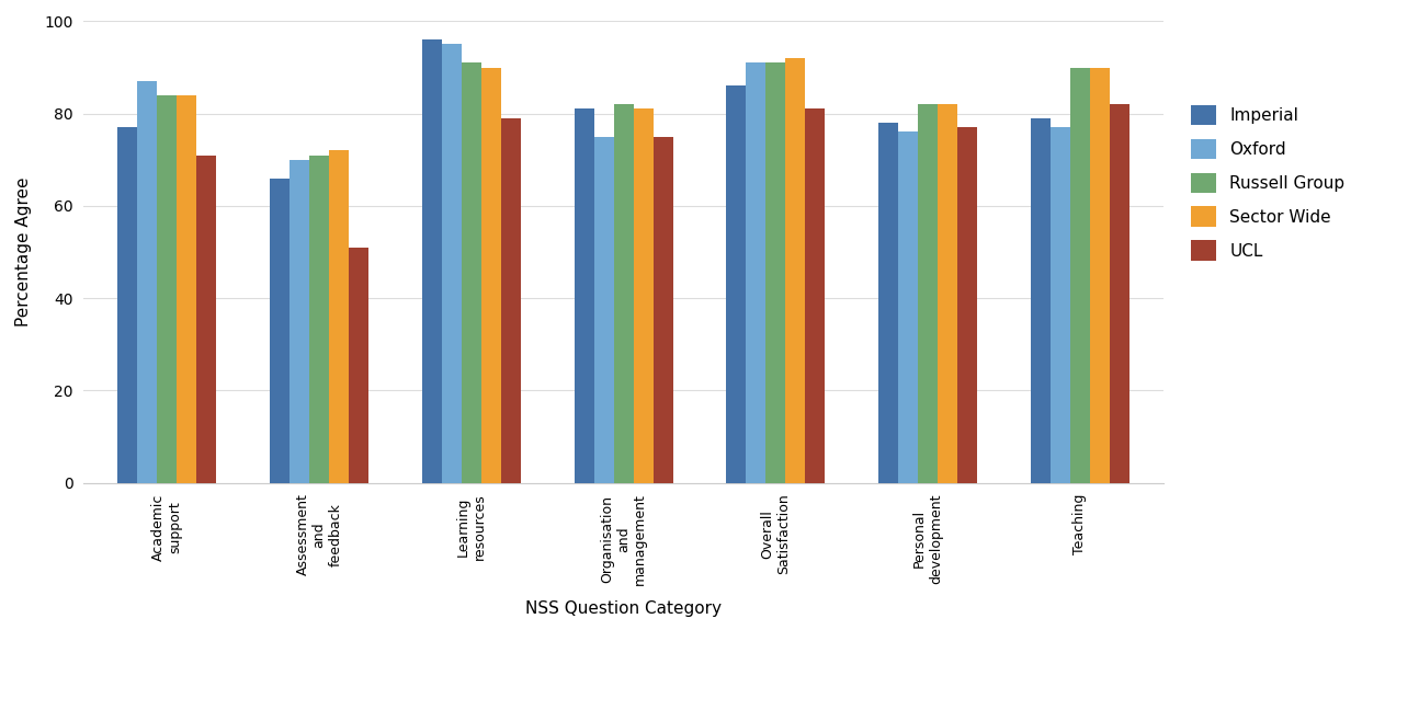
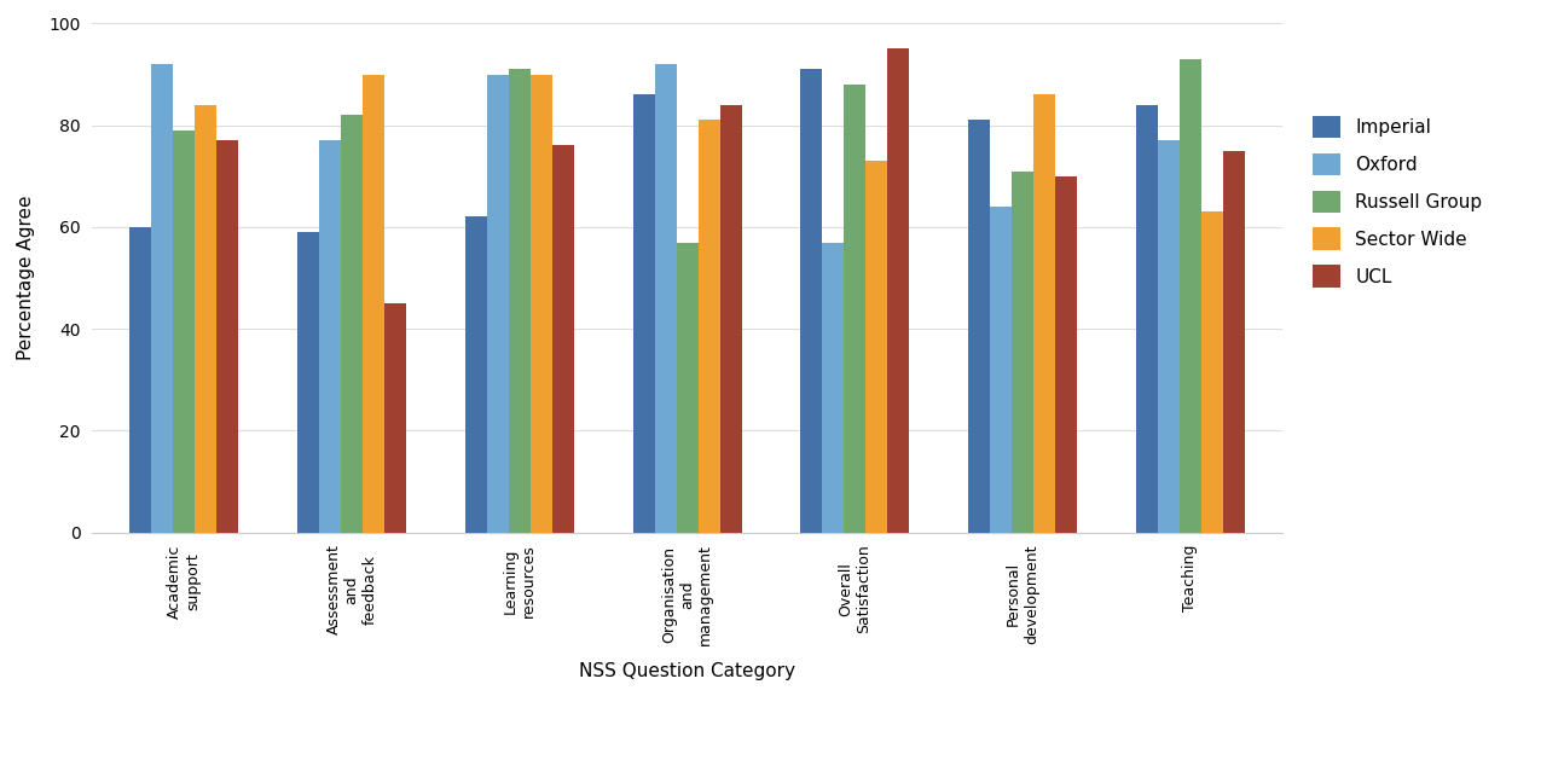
Imperial/Academic support: 77 -> 60
Oxford/Academic support: 87 -> 92
Russell Group/Academic support: 84 -> 79
UCL/Academic support: 71 -> 77
Imperial/Assessment and feedback: 66 -> 59
Oxford/Assessment and feedback: 70 -> 77
Russell Group/Assessment and feedback: 71 -> 82
Sector Wide/Assessment and feedback: 72 -> 90
UCL/Assessment and feedback: 51 -> 45
Imperial/Learning resources: 96 -> 62
Oxford/Learning resources: 95 -> 90
UCL/Learning resources: 79 -> 76
Imperial/Organisation and management: 81 -> 86
Oxford/Organisation and management: 75 -> 92
Russell Group/Organisation and management: 82 -> 57
UCL/Organisation and management: 75 -> 84
Imperial/Overall Satisfaction: 86 -> 91
Oxford/Overall Satisfaction: 91 -> 57
Russell Group/Overall Satisfaction: 91 -> 88
Sector Wide/Overall Satisfaction: 92 -> 73
UCL/Overall Satisfaction: 81 -> 95
Imperial/Personal development: 78 -> 81
Oxford/Personal development: 76 -> 64
Russell Group/Personal development: 82 -> 71
Sector Wide/Personal development: 82 -> 86
UCL/Personal development: 77 -> 70
Imperial/Teaching: 79 -> 84
Russell Group/Teaching: 90 -> 93
Sector Wide/Teaching: 90 -> 63
UCL/Teaching: 82 -> 75
